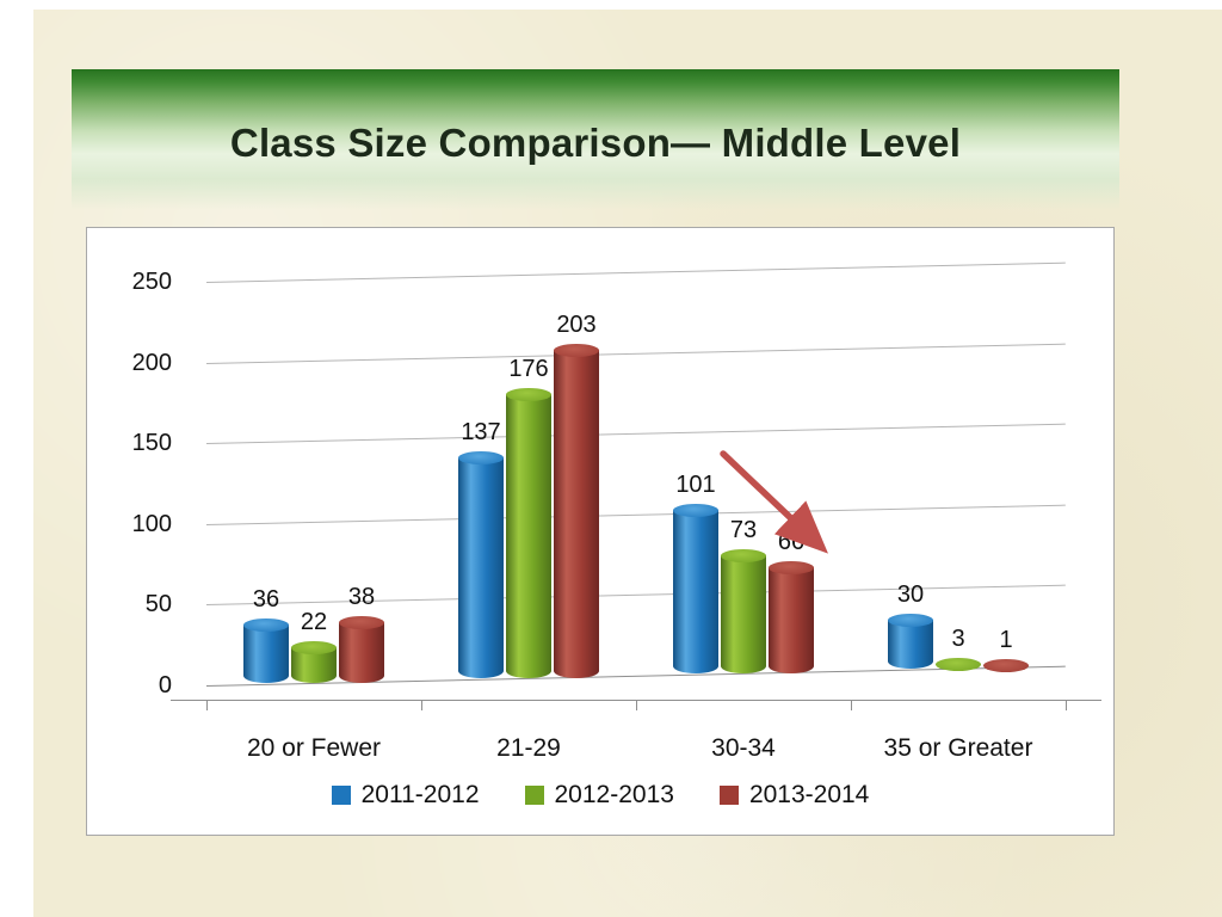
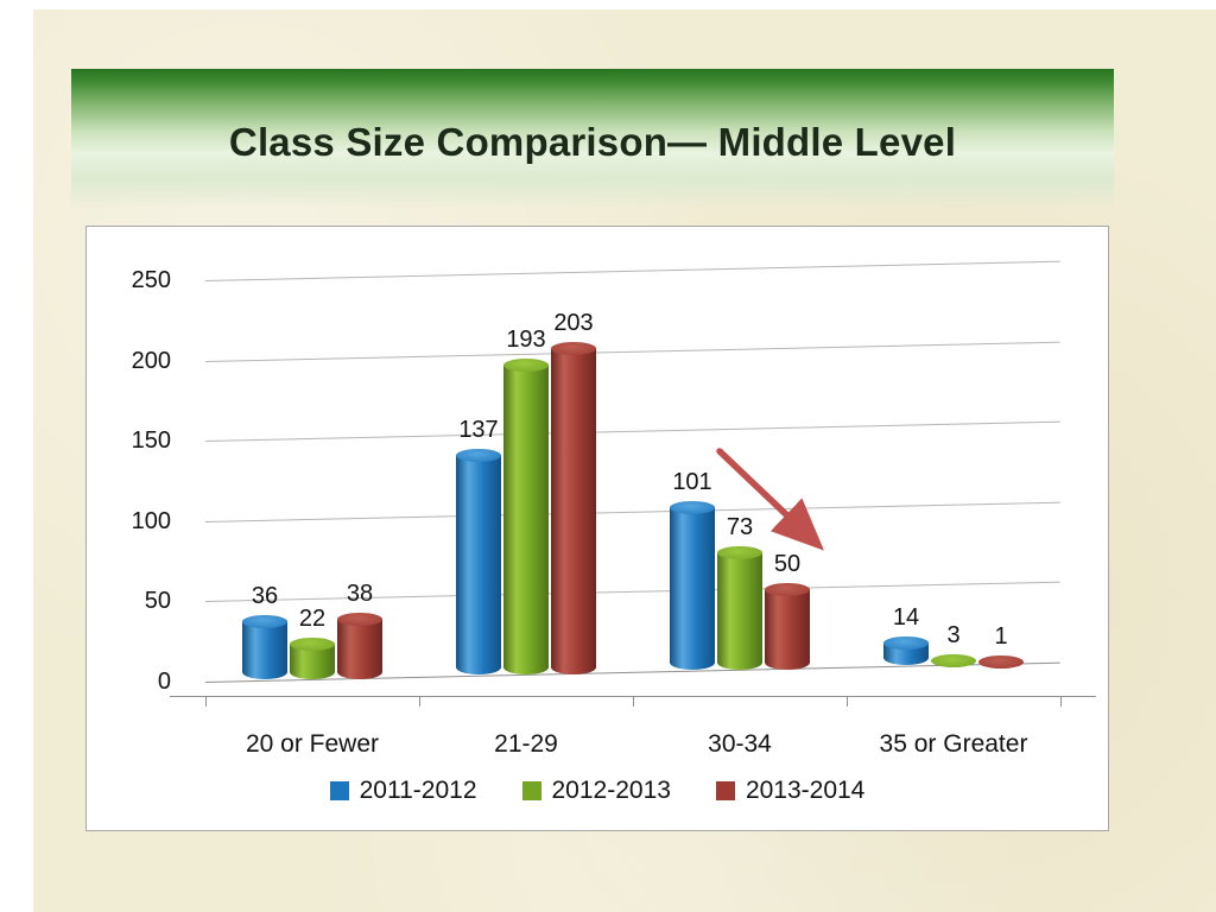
2012-2013/21-29: 176 -> 193
2013-2014/30-34: 66 -> 50
2011-2012/35 or Greater: 30 -> 14
